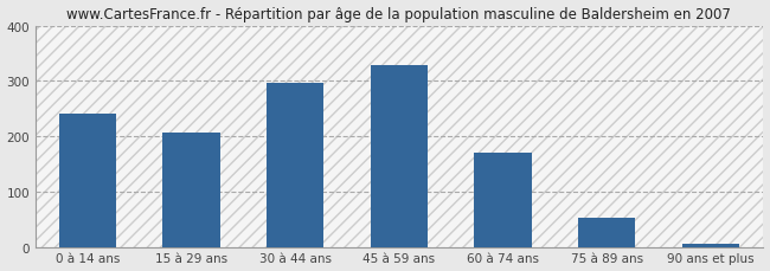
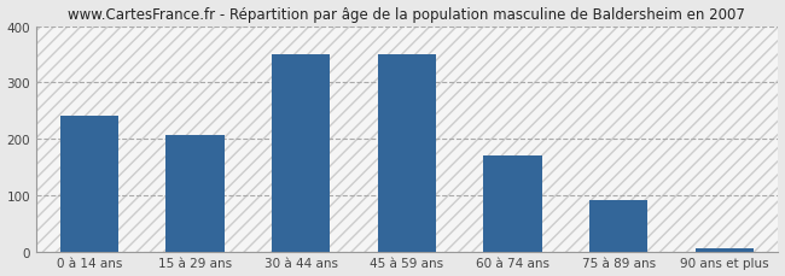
30 à 44 ans: 297 -> 350
45 à 59 ans: 328 -> 350
75 à 89 ans: 52 -> 90
